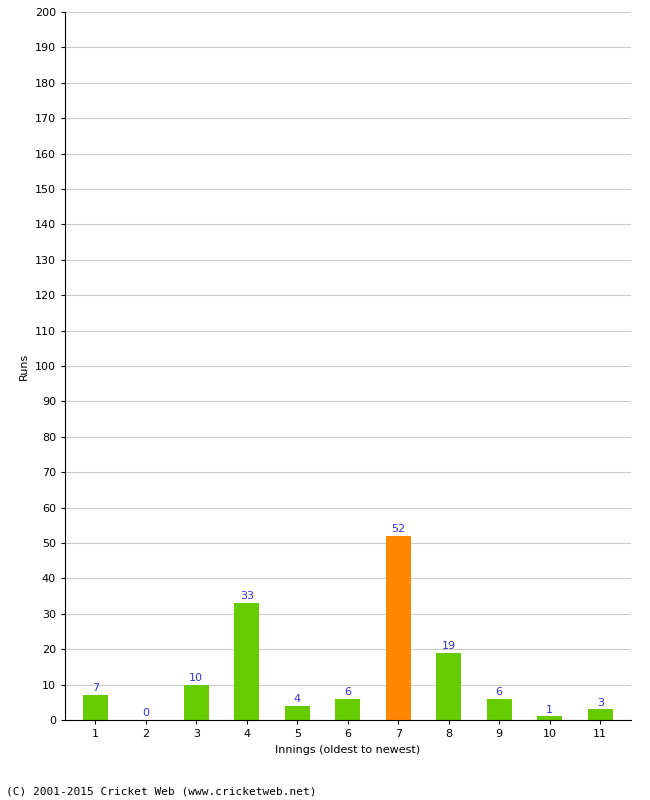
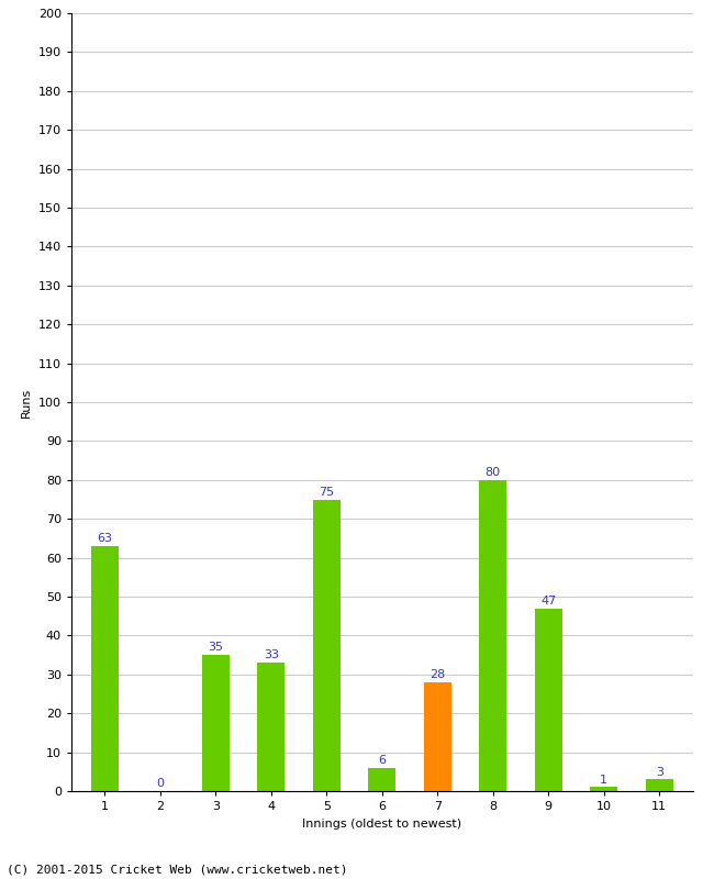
1: 7 -> 63
3: 10 -> 35
5: 4 -> 75
7: 52 -> 28
8: 19 -> 80
9: 6 -> 47
